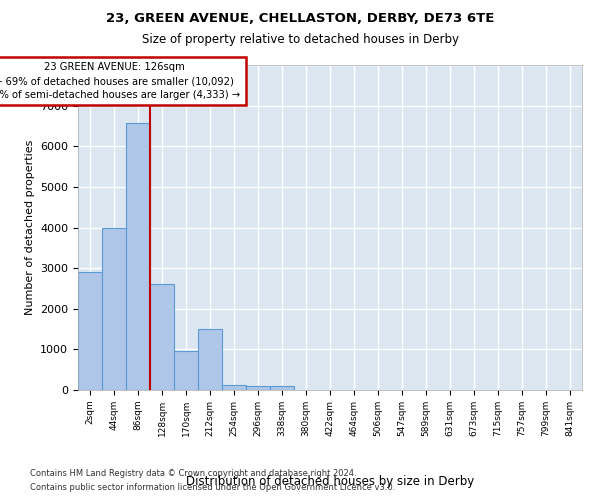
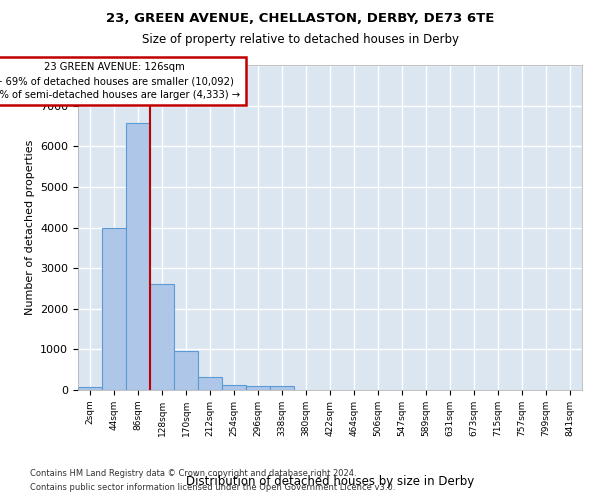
2sqm: 2900 -> 80
212sqm: 1500 -> 310
